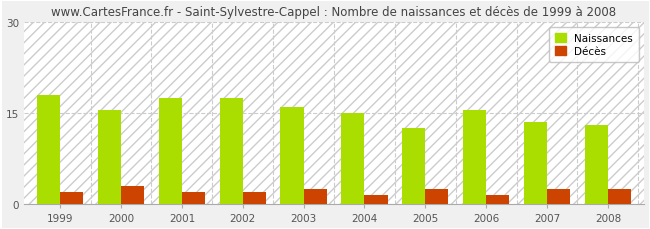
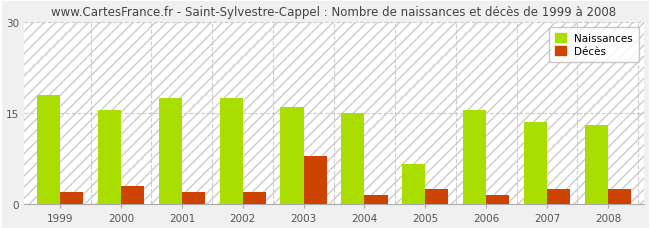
Décès/2003: 2.5 -> 8.0
Naissances/2005: 12.5 -> 6.6
